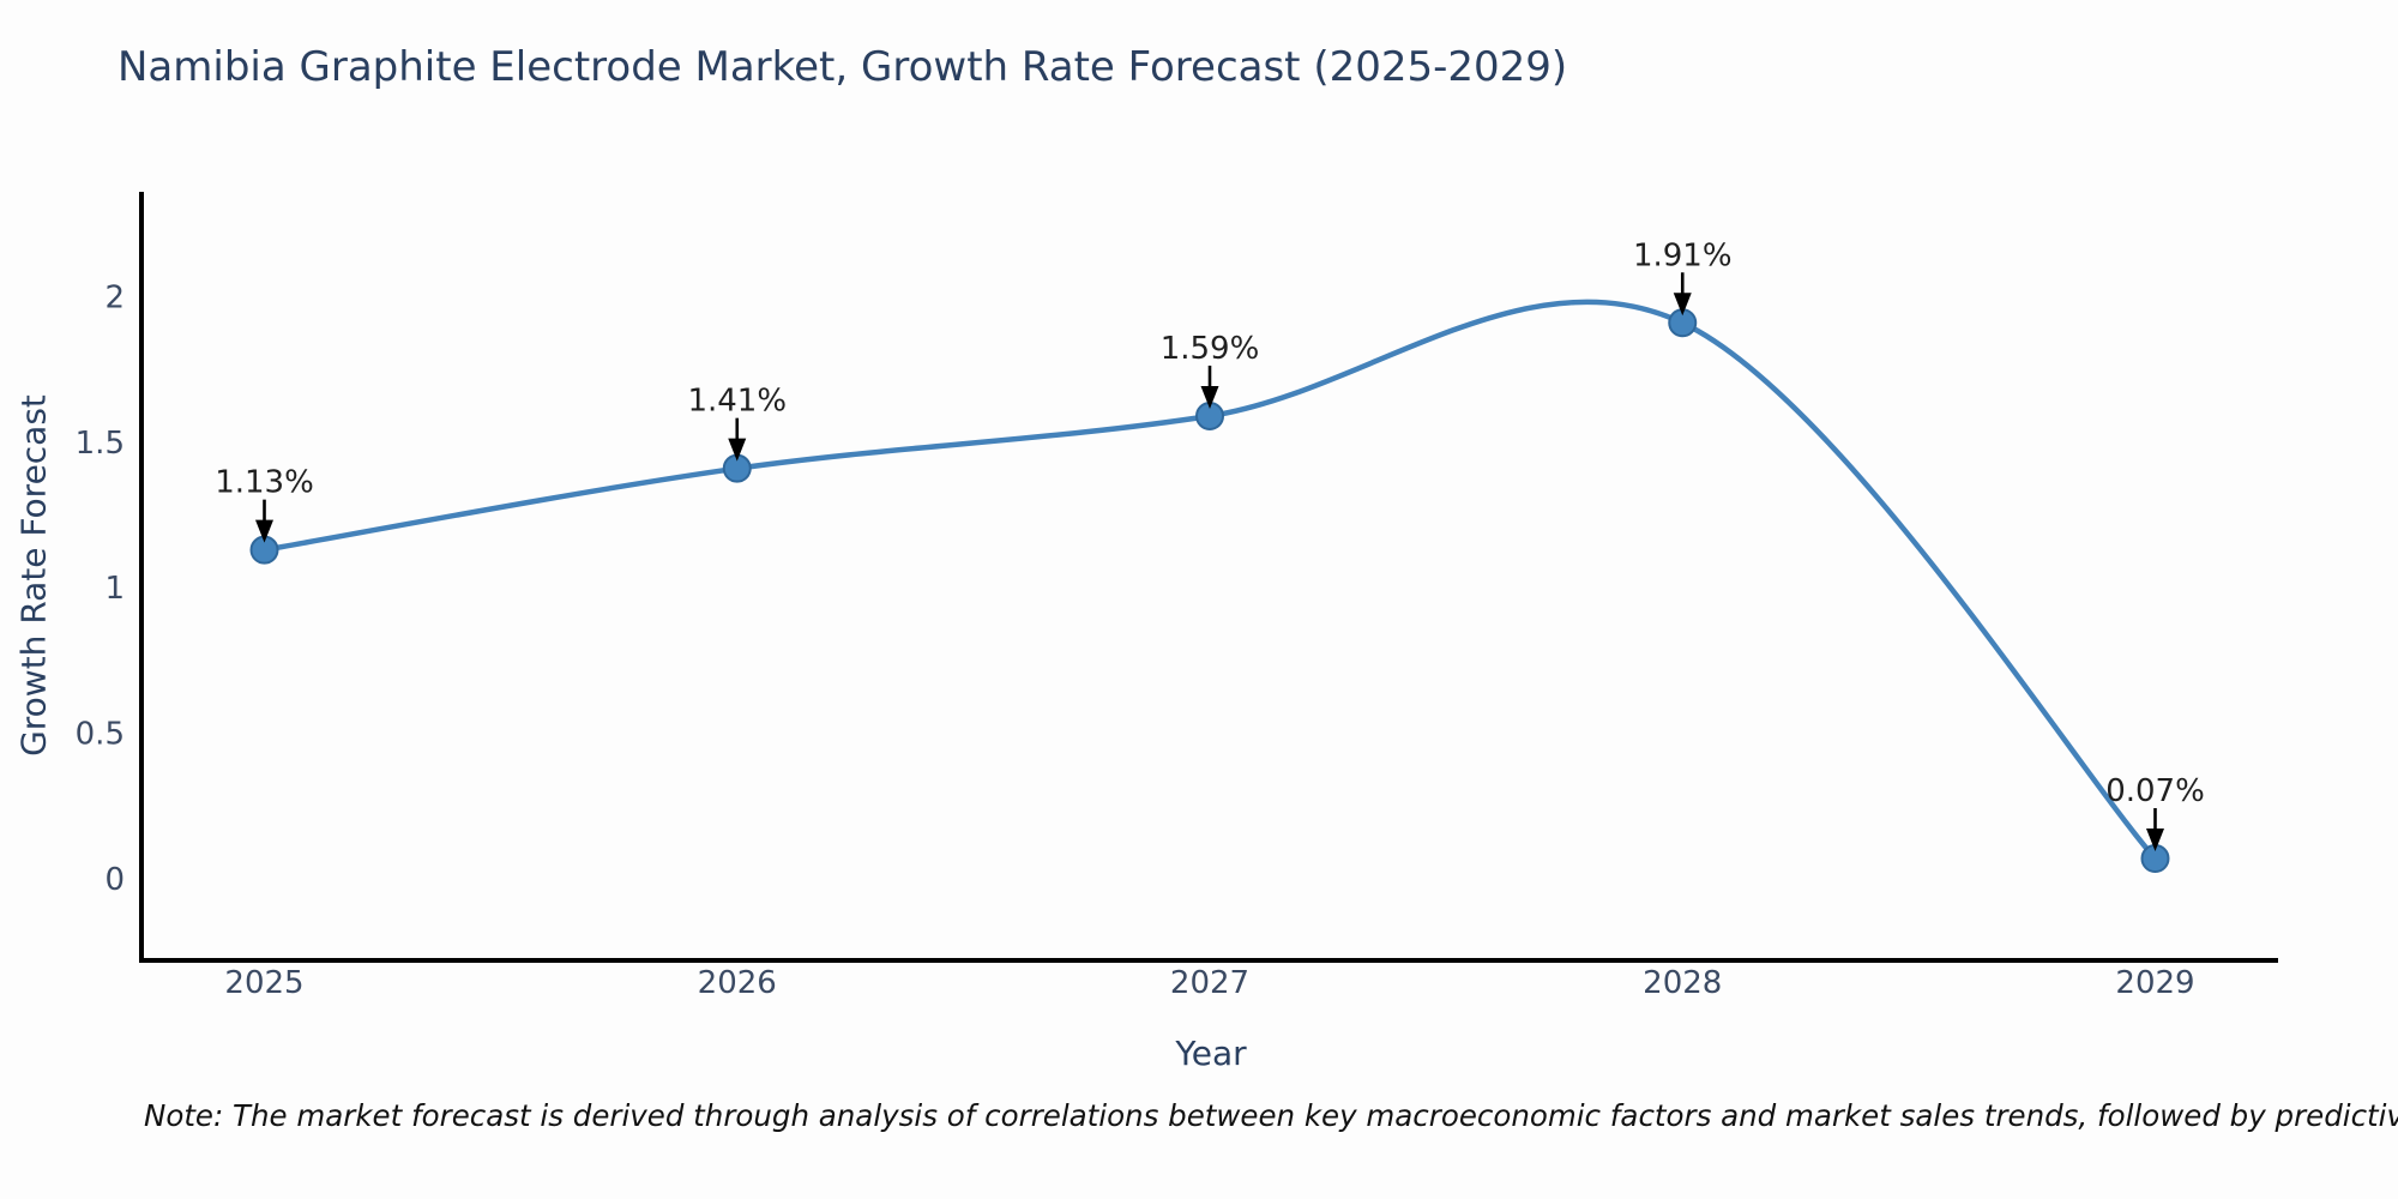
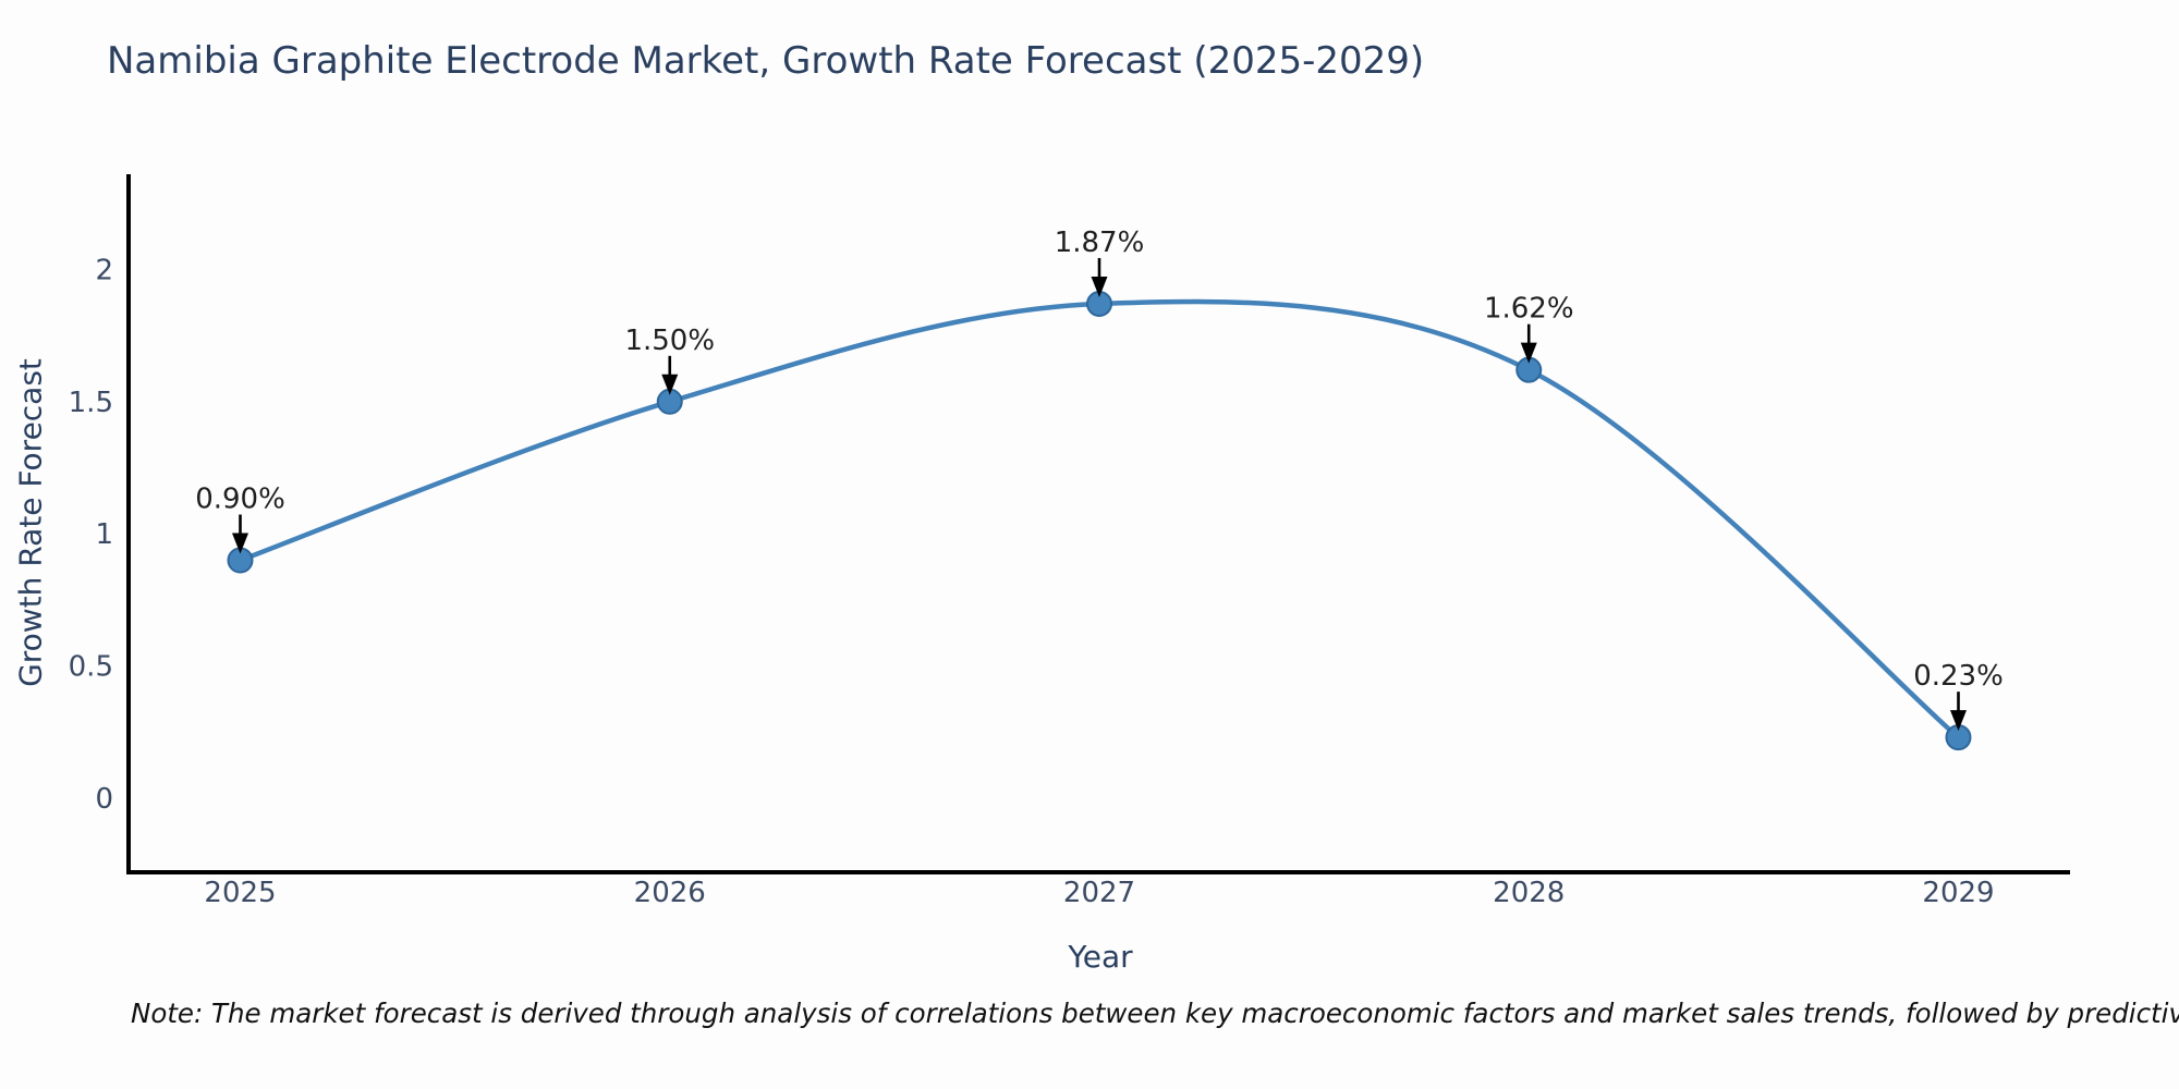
2025: 1.13% -> 0.90%
2026: 1.41% -> 1.50%
2027: 1.59% -> 1.87%
2028: 1.91% -> 1.62%
2029: 0.07% -> 0.23%
